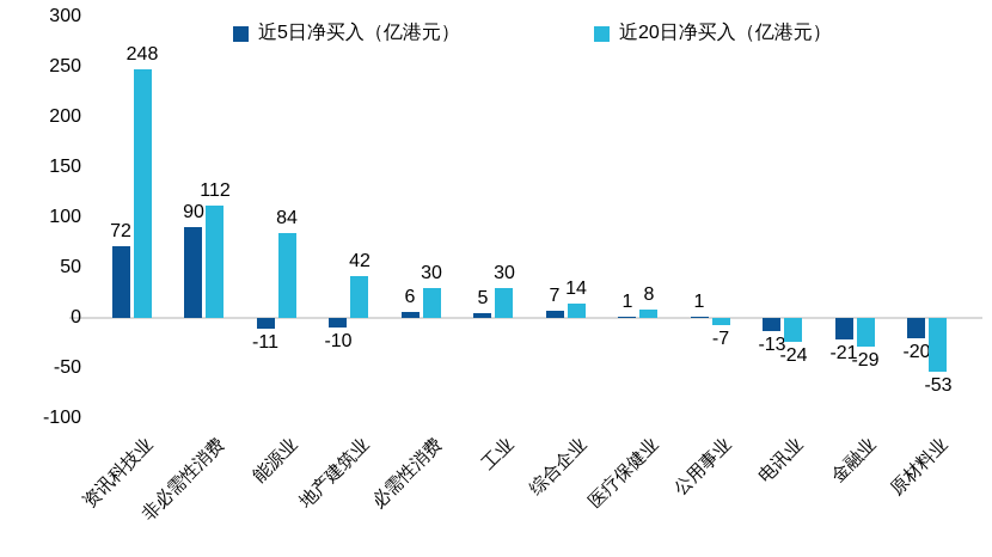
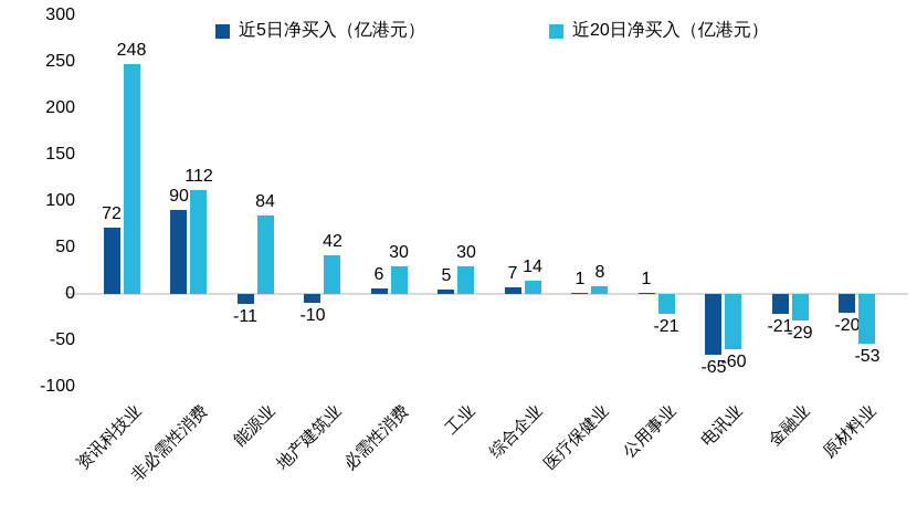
近20日净买入（亿港元）/公用事业: -7 -> -21
近5日净买入（亿港元）/电讯业: -13 -> -65
近20日净买入（亿港元）/电讯业: -24 -> -60
